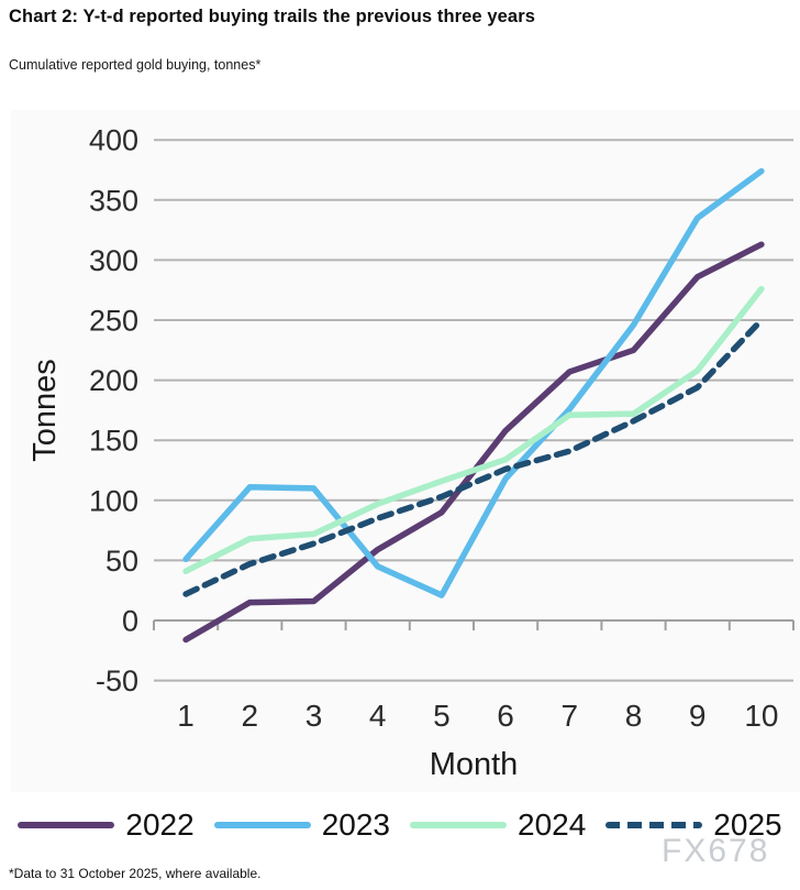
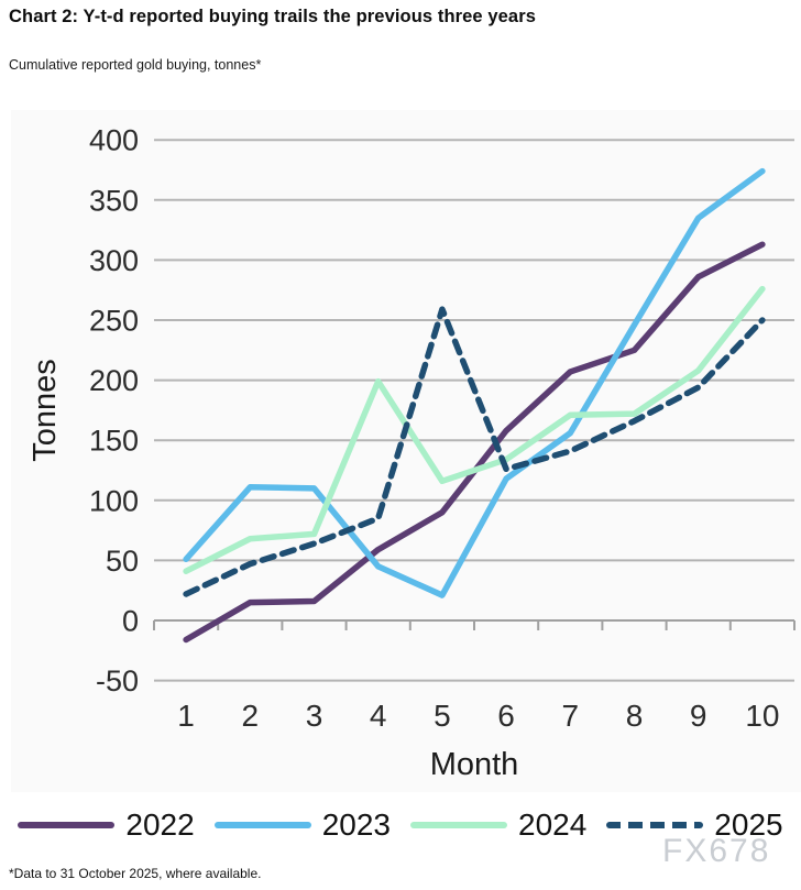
2024/4: 97 -> 199
2025/5: 103 -> 259
2023/7: 176 -> 156
